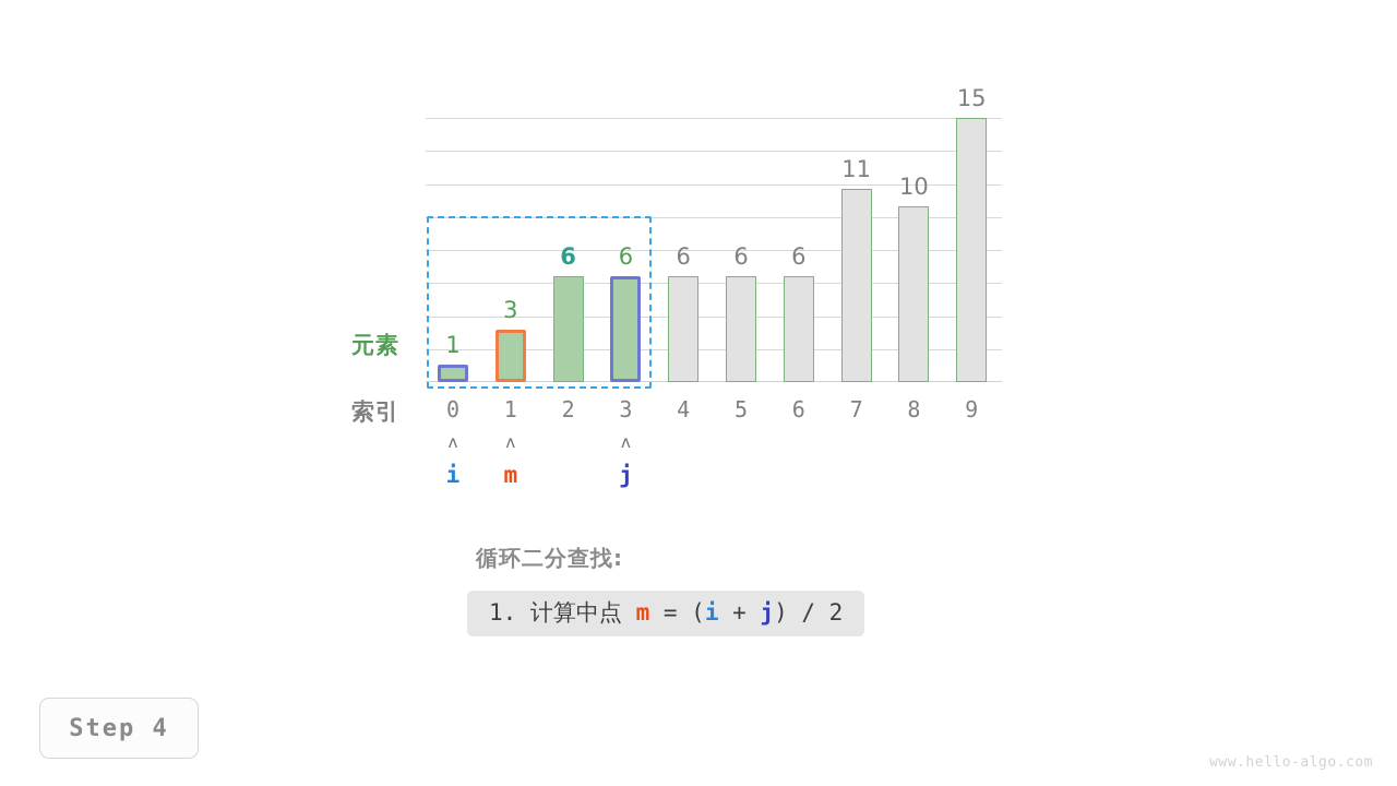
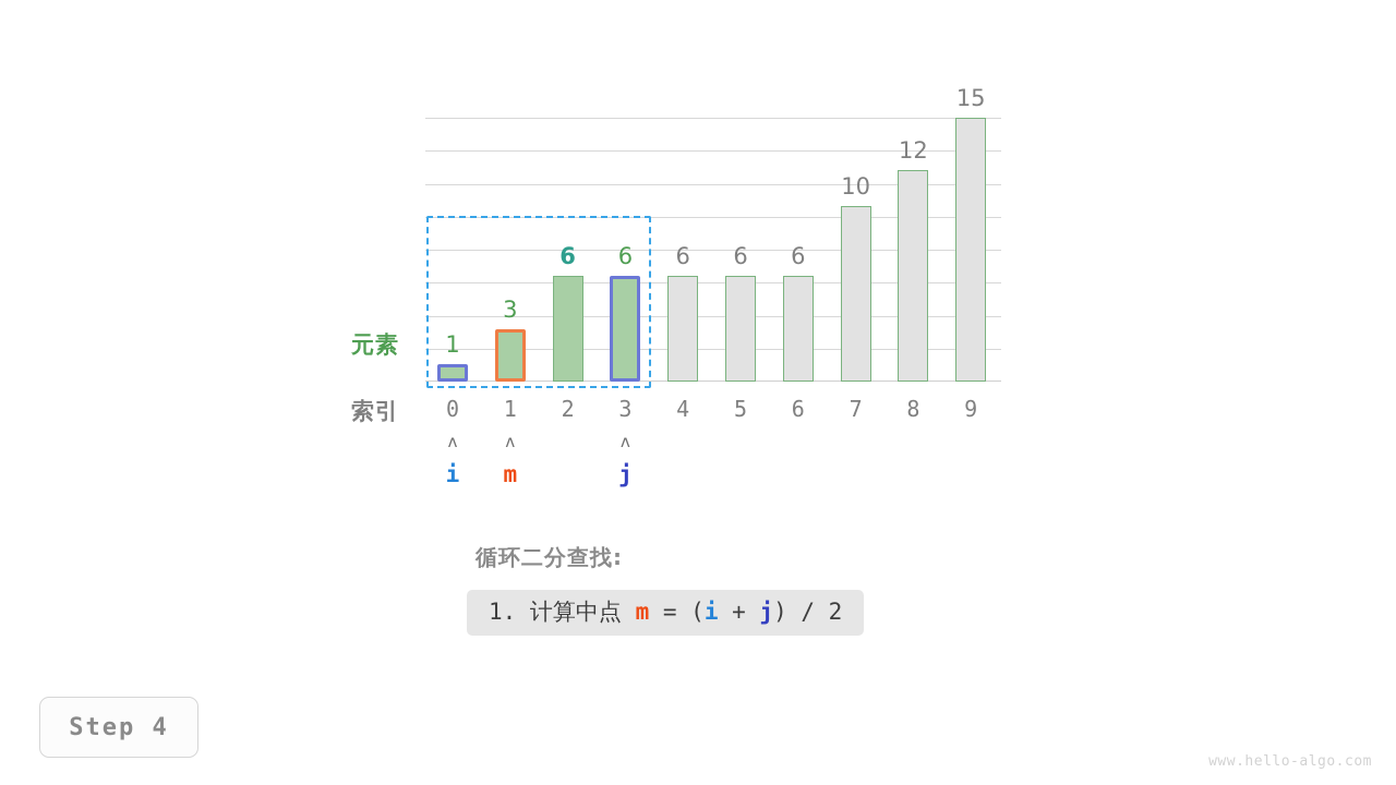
7: 11 -> 10
8: 10 -> 12
